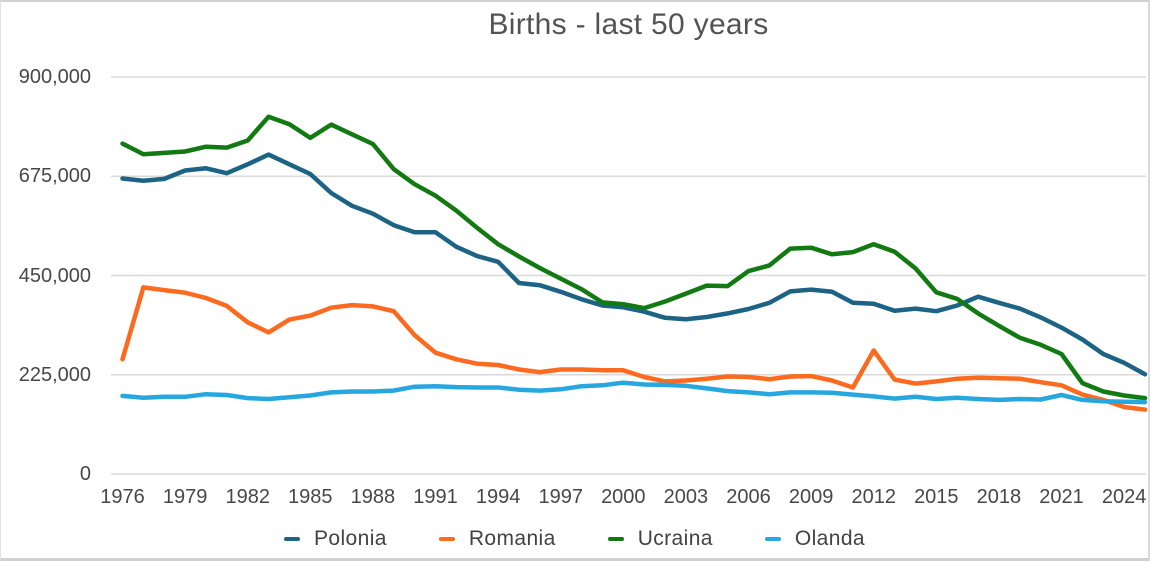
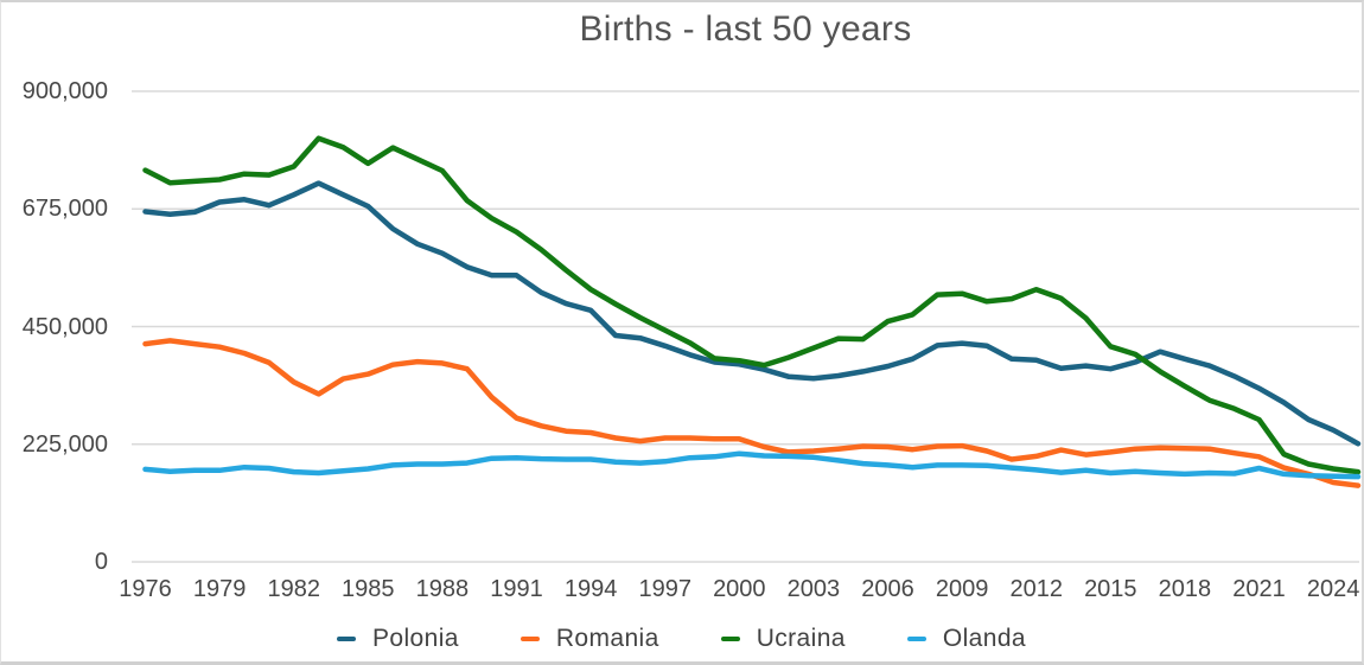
Romania/1976: 260000 -> 420000
Romania/2012: 280000 -> 200000
